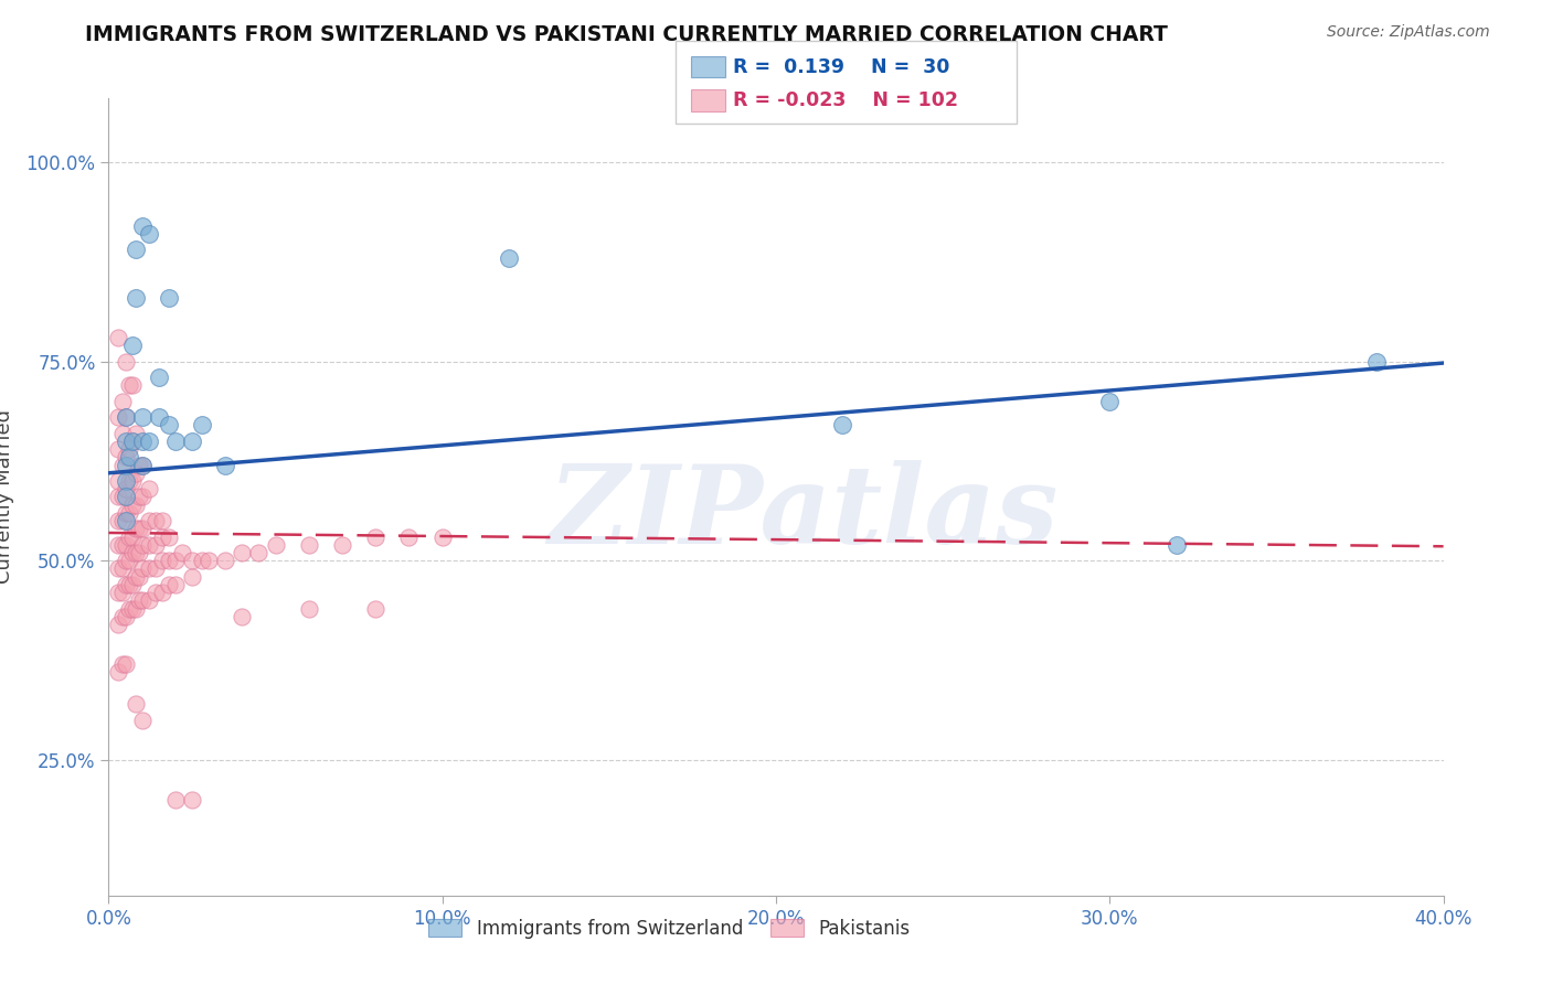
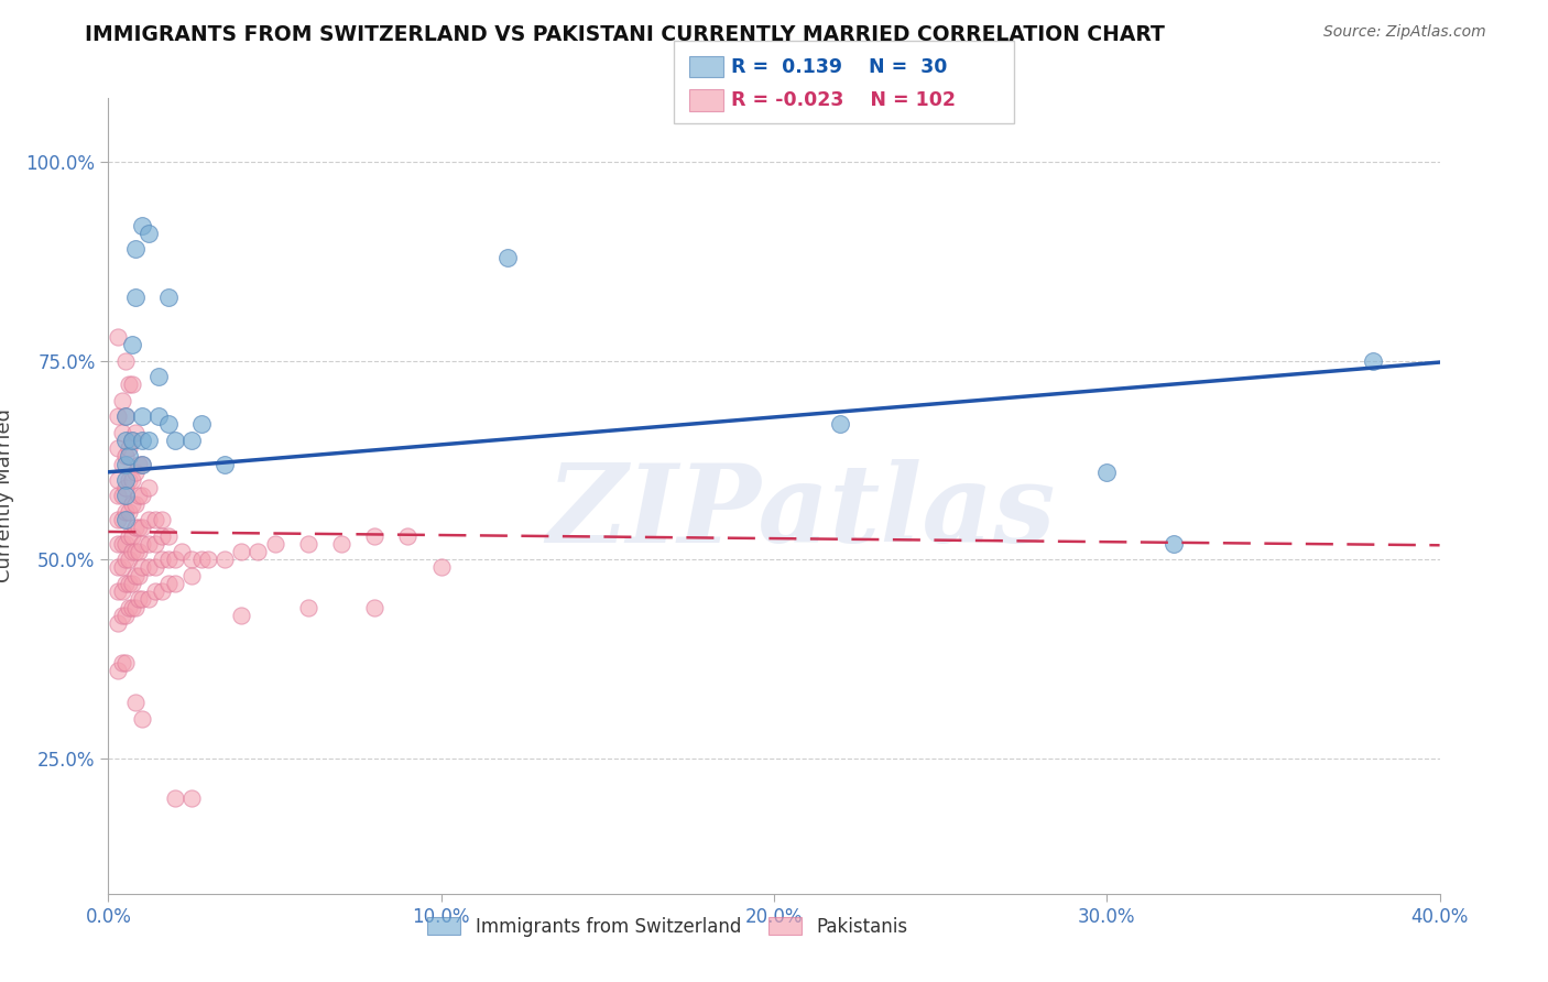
Pakistanis/10.0%: 53% -> 49%
Immigrants from Switzerland/30.0%: 70% -> 61%
